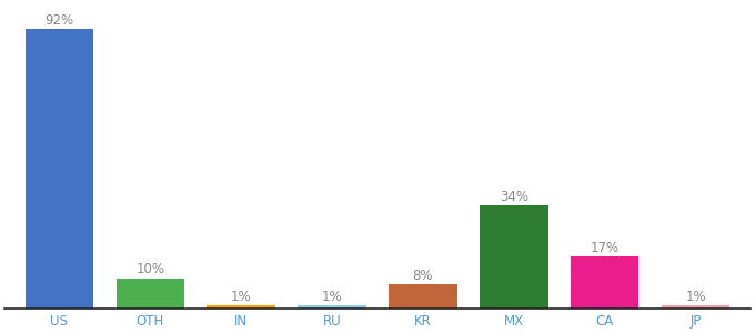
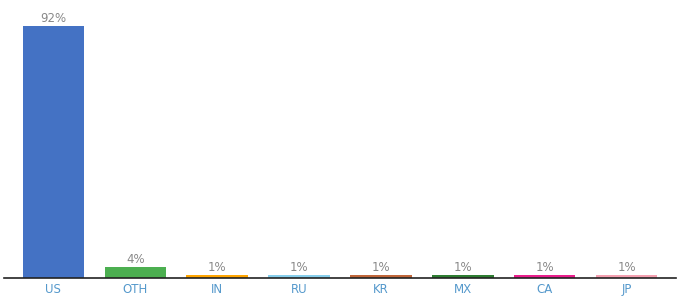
OTH: 10% -> 4%
KR: 8% -> 1%
MX: 34% -> 1%
CA: 17% -> 1%
